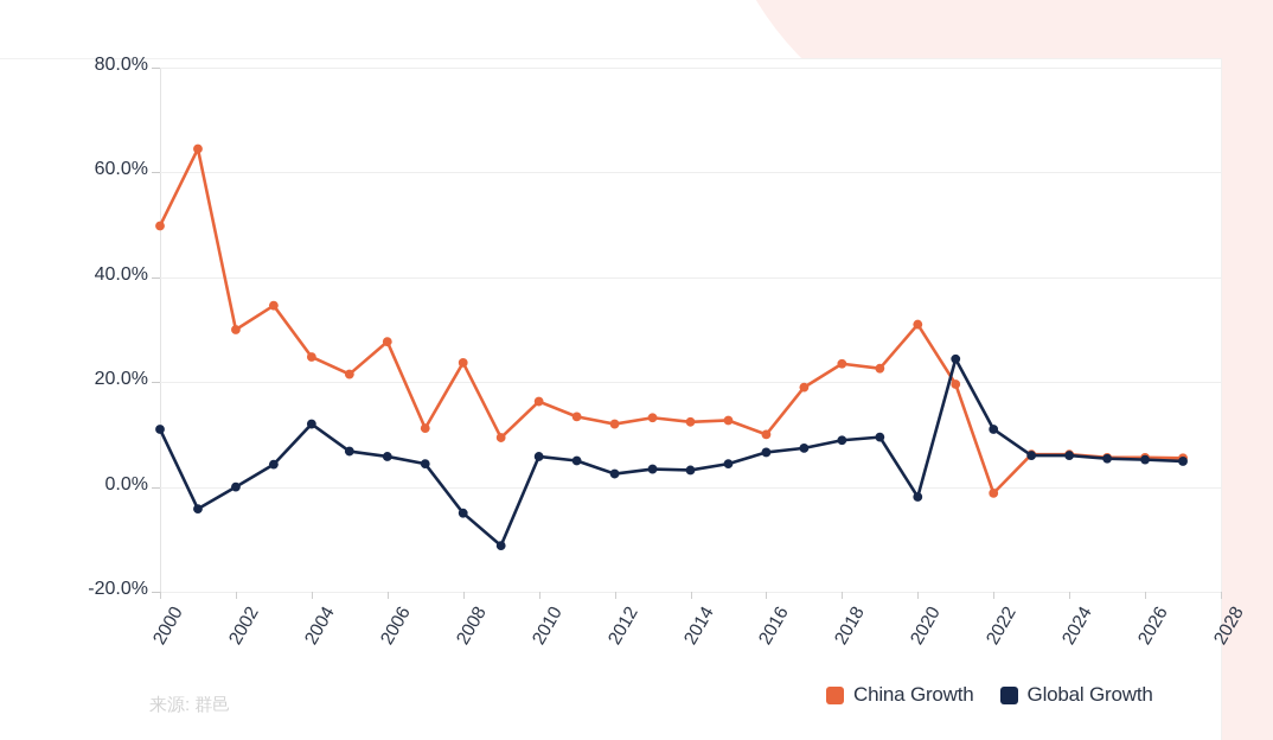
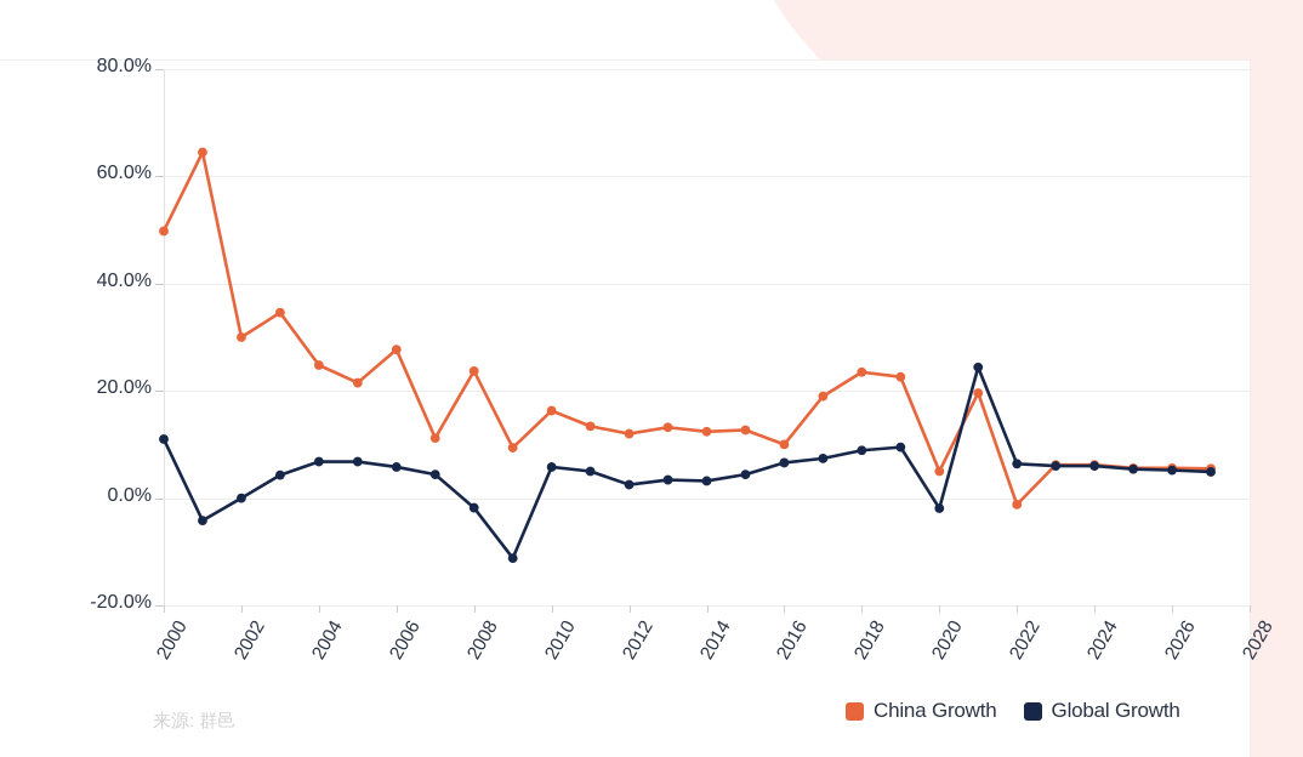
Global Growth/2004: 12% -> 7%
Global Growth/2008: -5% -> -2%
China Growth/2020: 31% -> 5%
Global Growth/2022: 11% -> 6%
